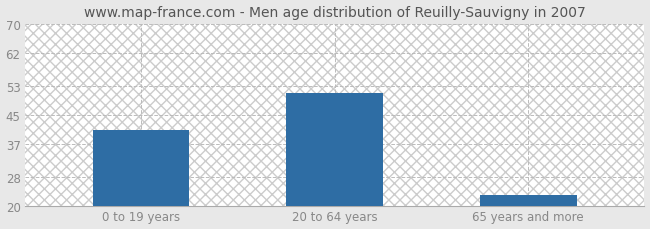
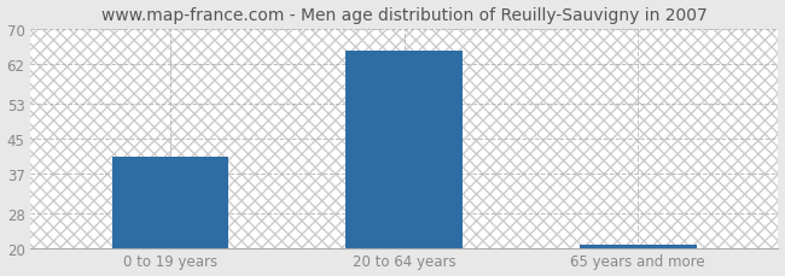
20 to 64 years: 51 -> 65
65 years and more: 23 -> 21
